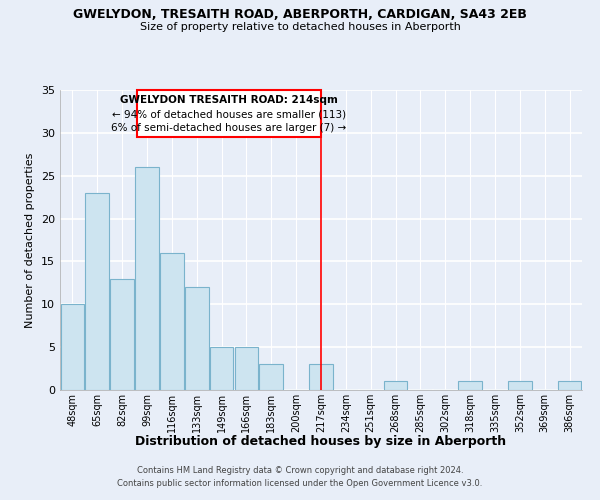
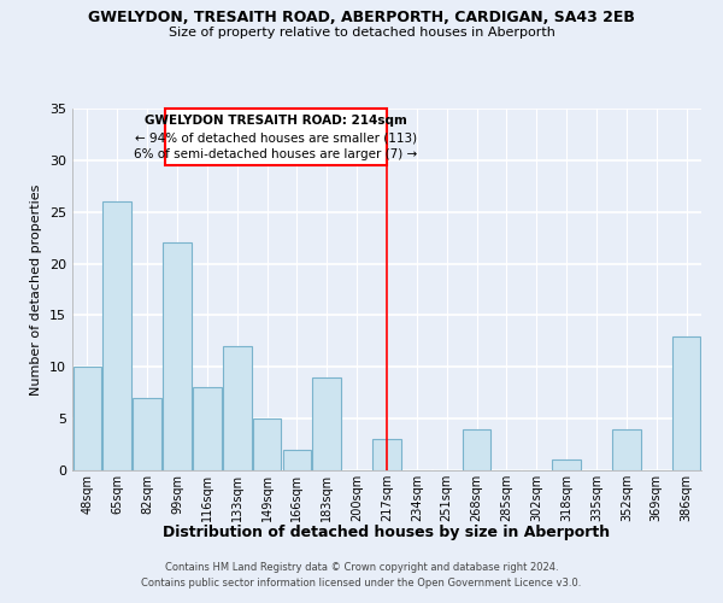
65sqm: 23 -> 26
82sqm: 13 -> 7
99sqm: 26 -> 22
116sqm: 16 -> 8
166sqm: 5 -> 2
183sqm: 3 -> 9
268sqm: 1 -> 4
352sqm: 1 -> 4
386sqm: 1 -> 13
